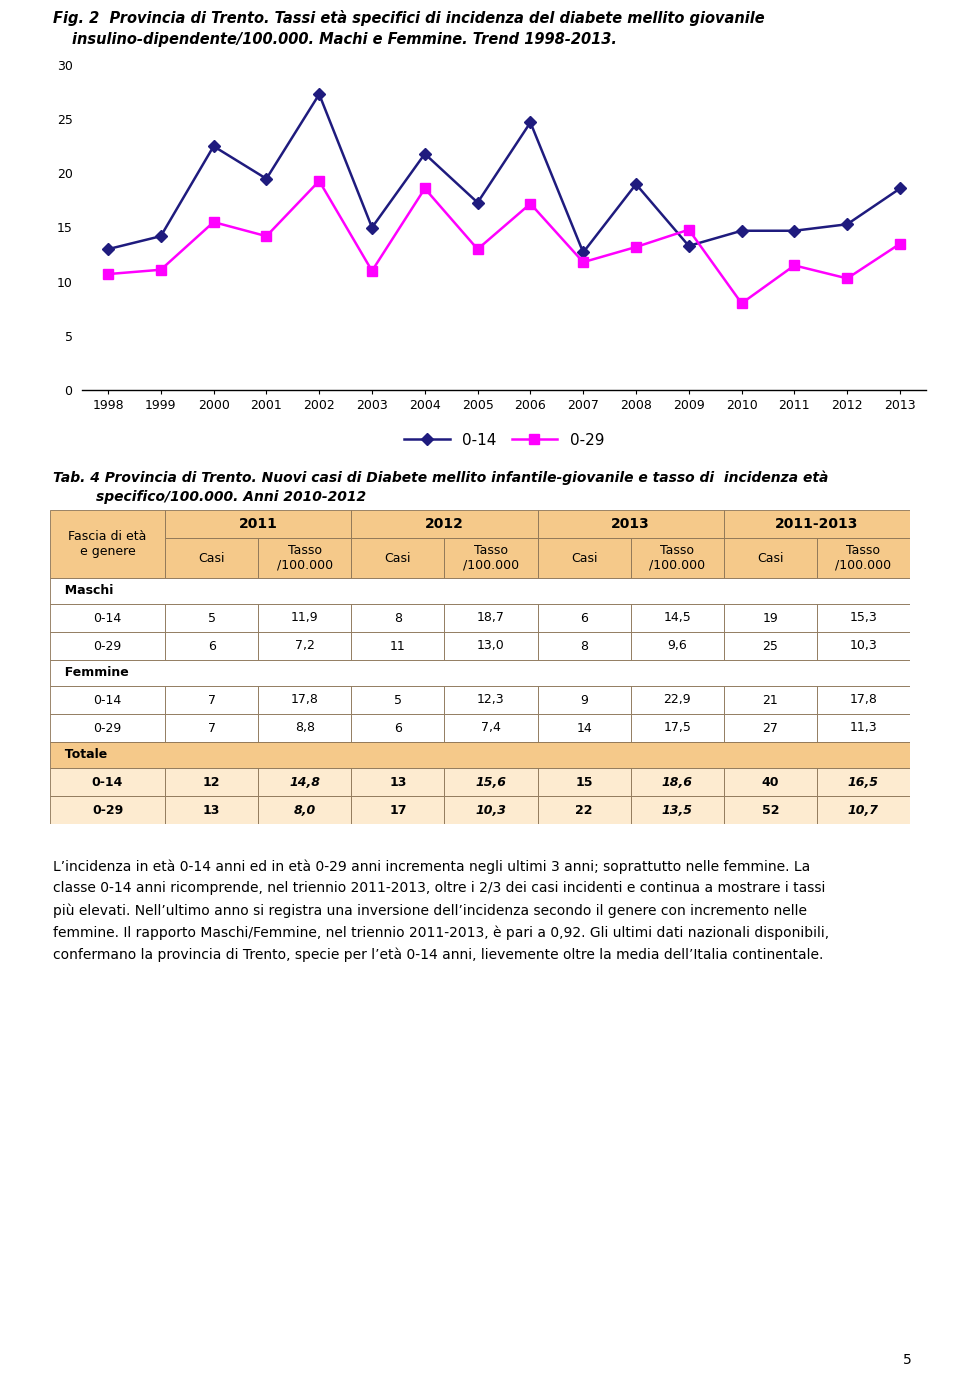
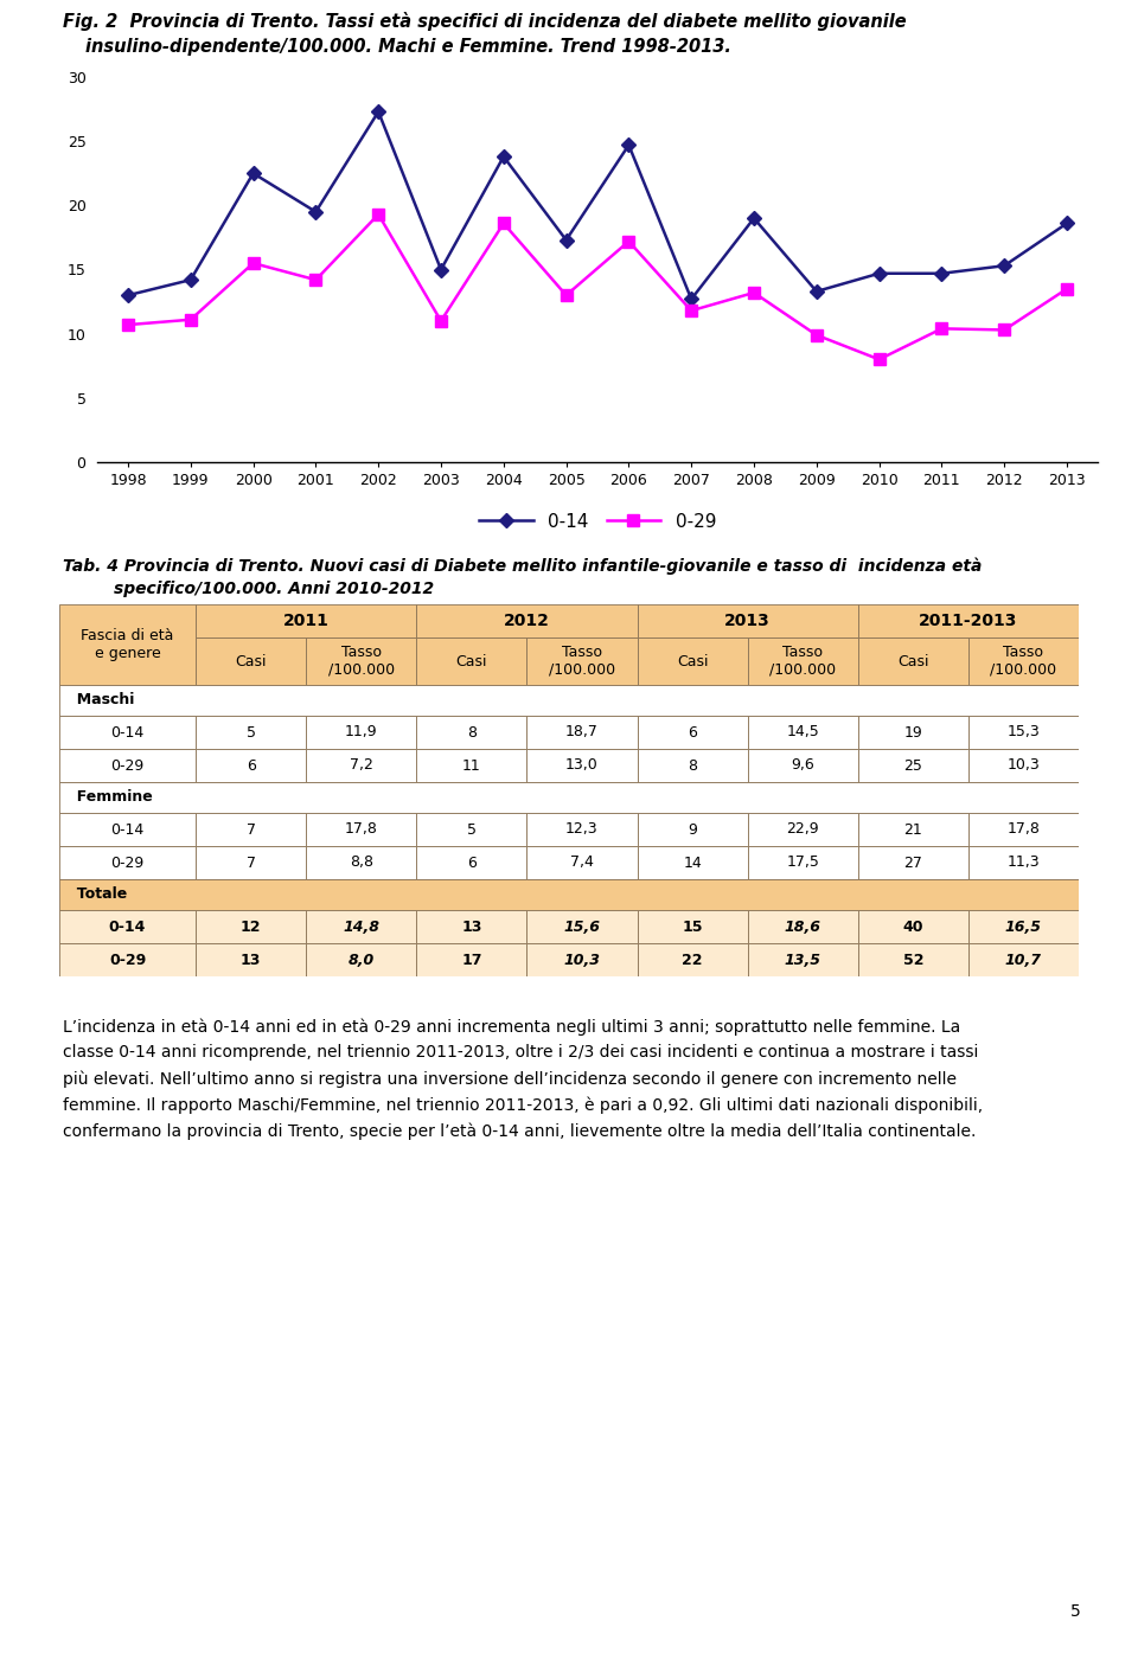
0-14/2004: 21.8 -> 23.8
0-29/2009: 14.8 -> 9.9
0-29/2011: 11.5 -> 10.4
